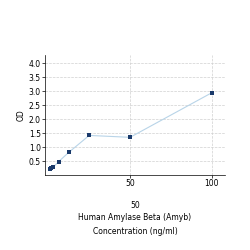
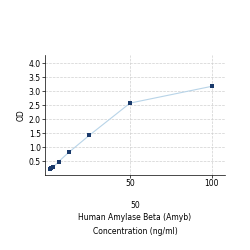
50: 1.35 -> 2.58
100: 2.95 -> 3.18
